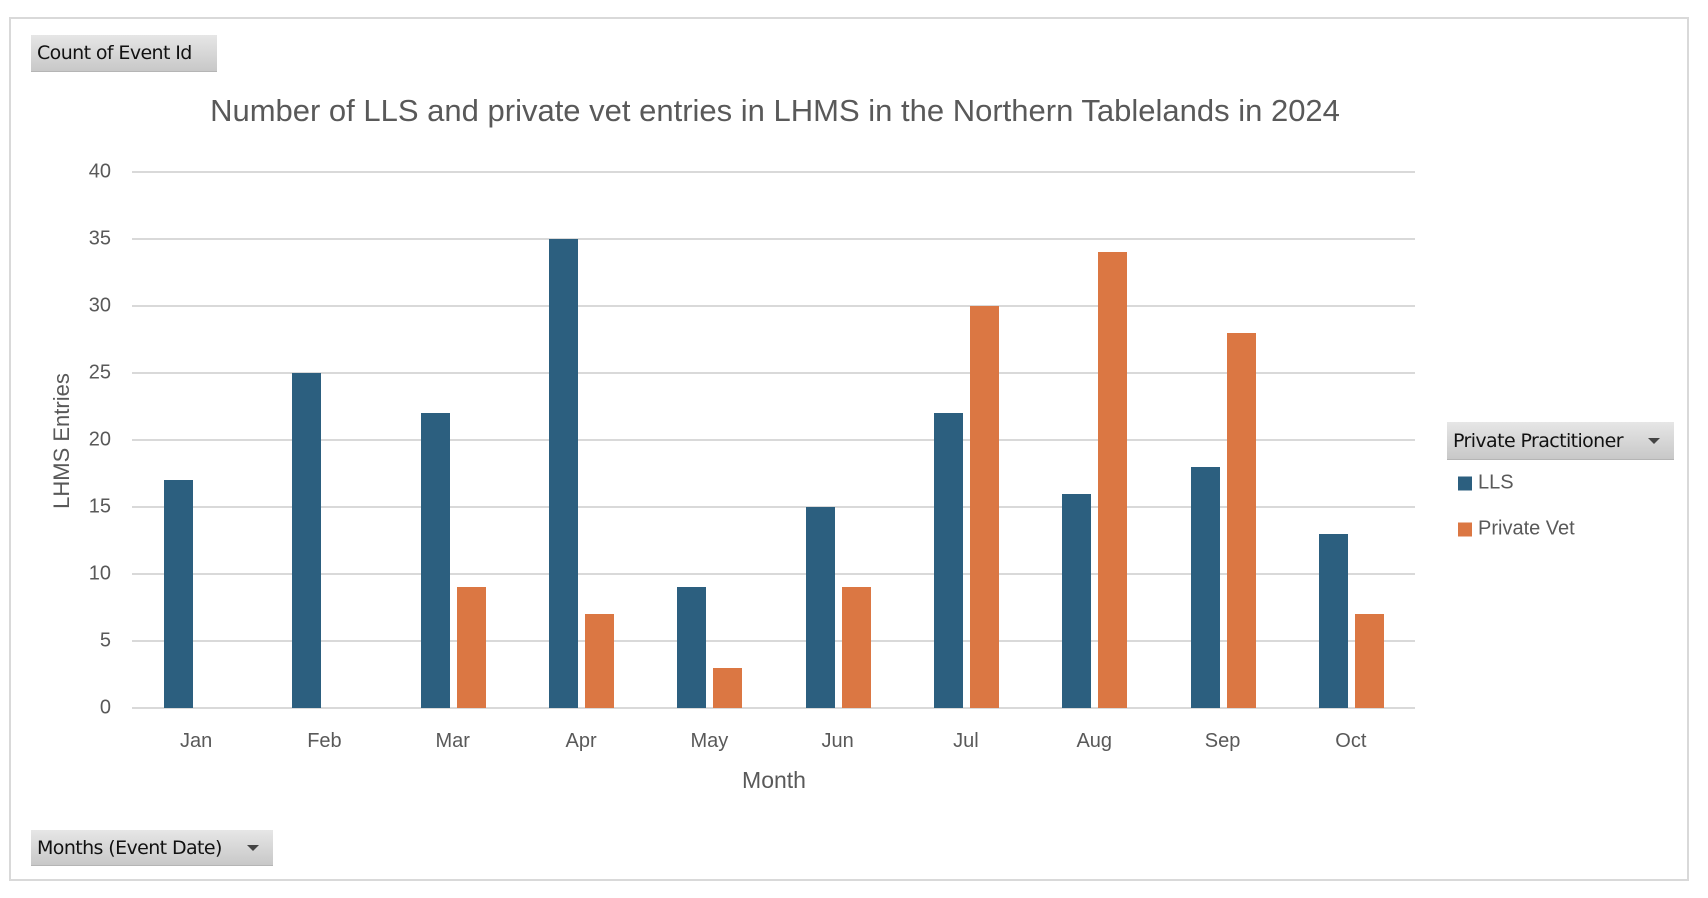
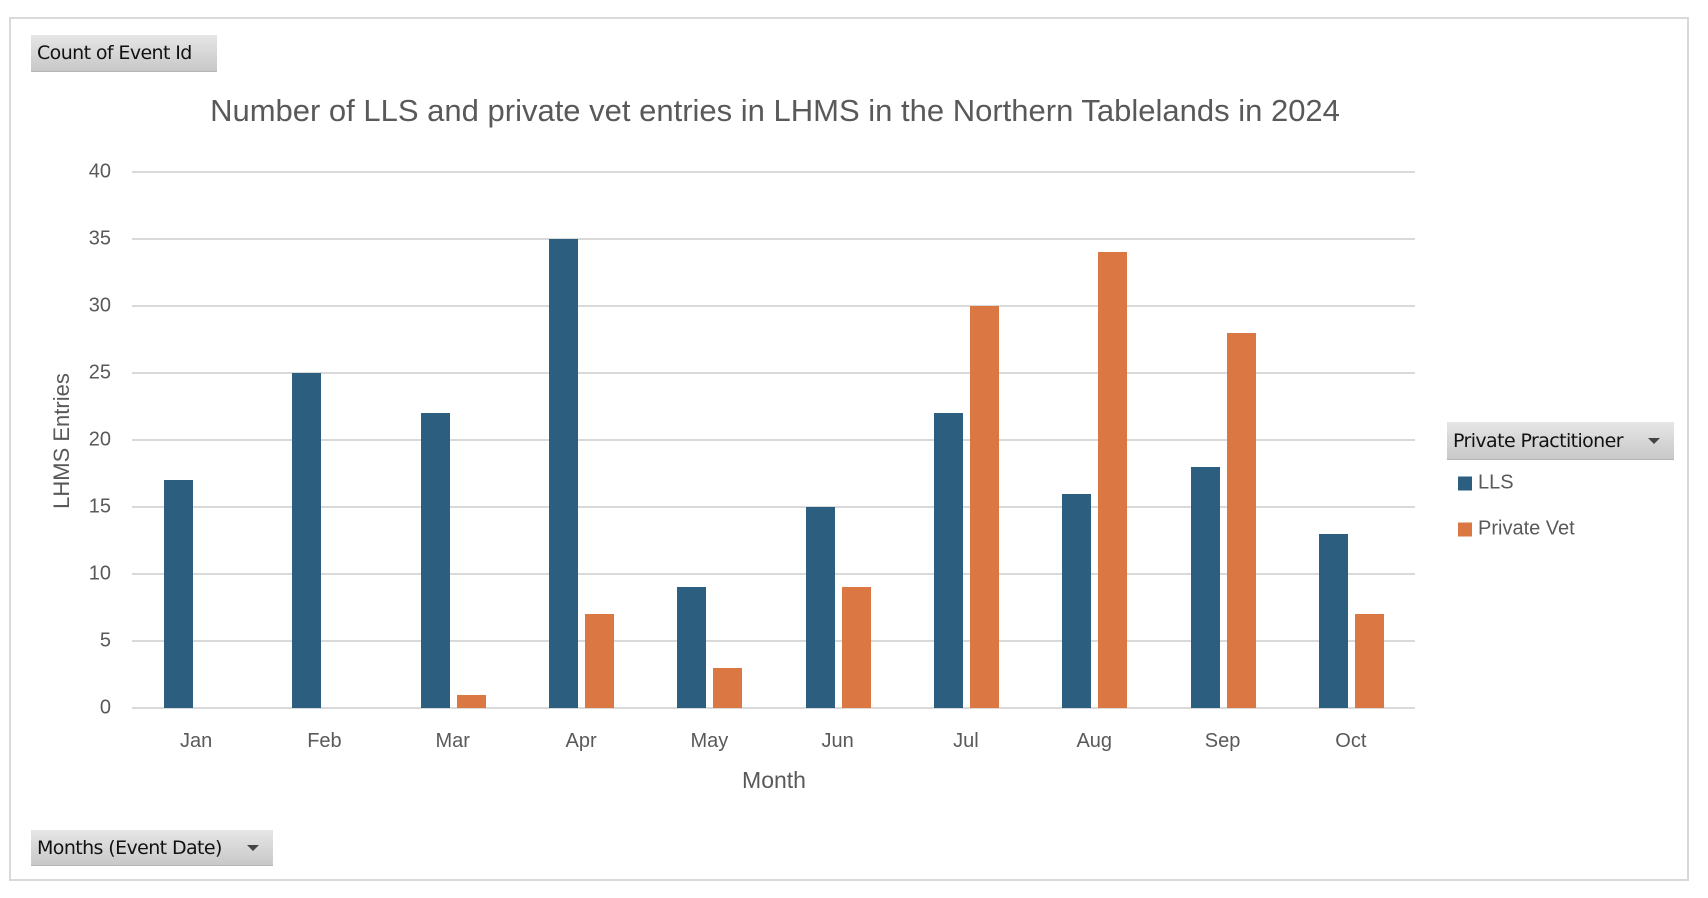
Private Vet/Mar: 9 -> 1
